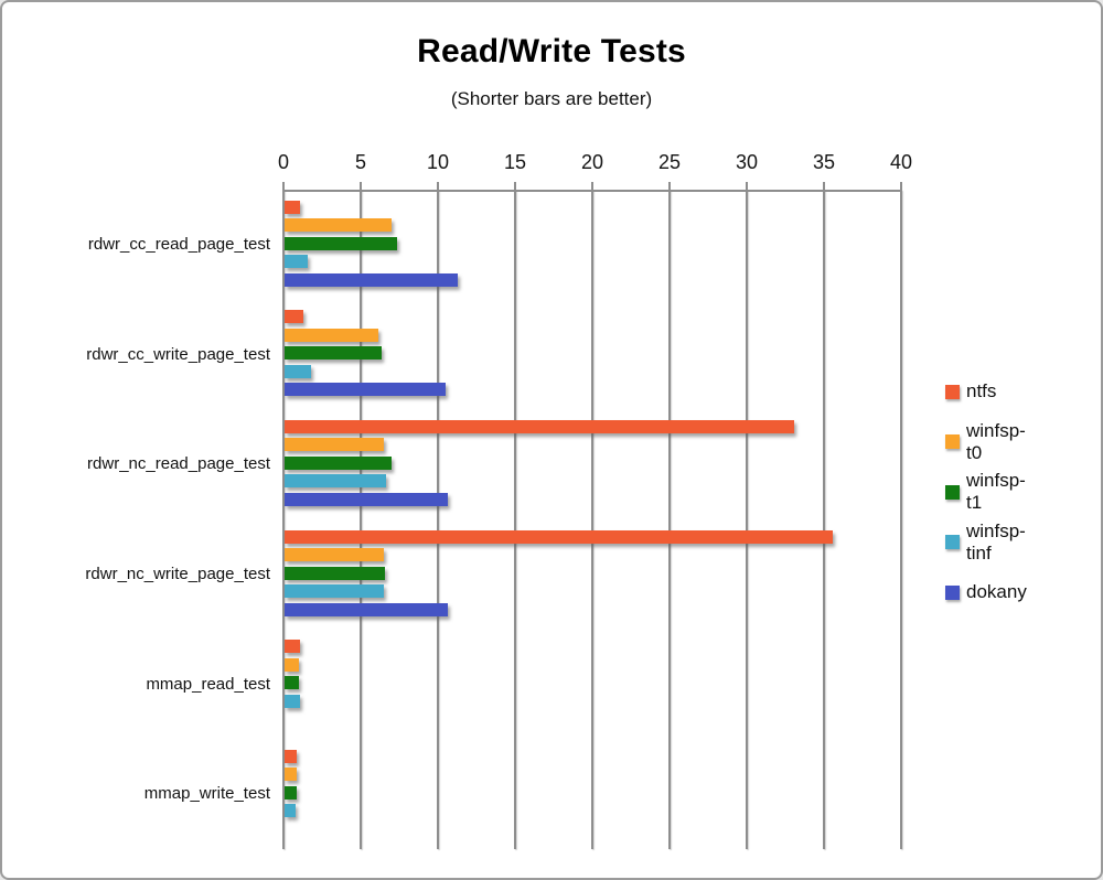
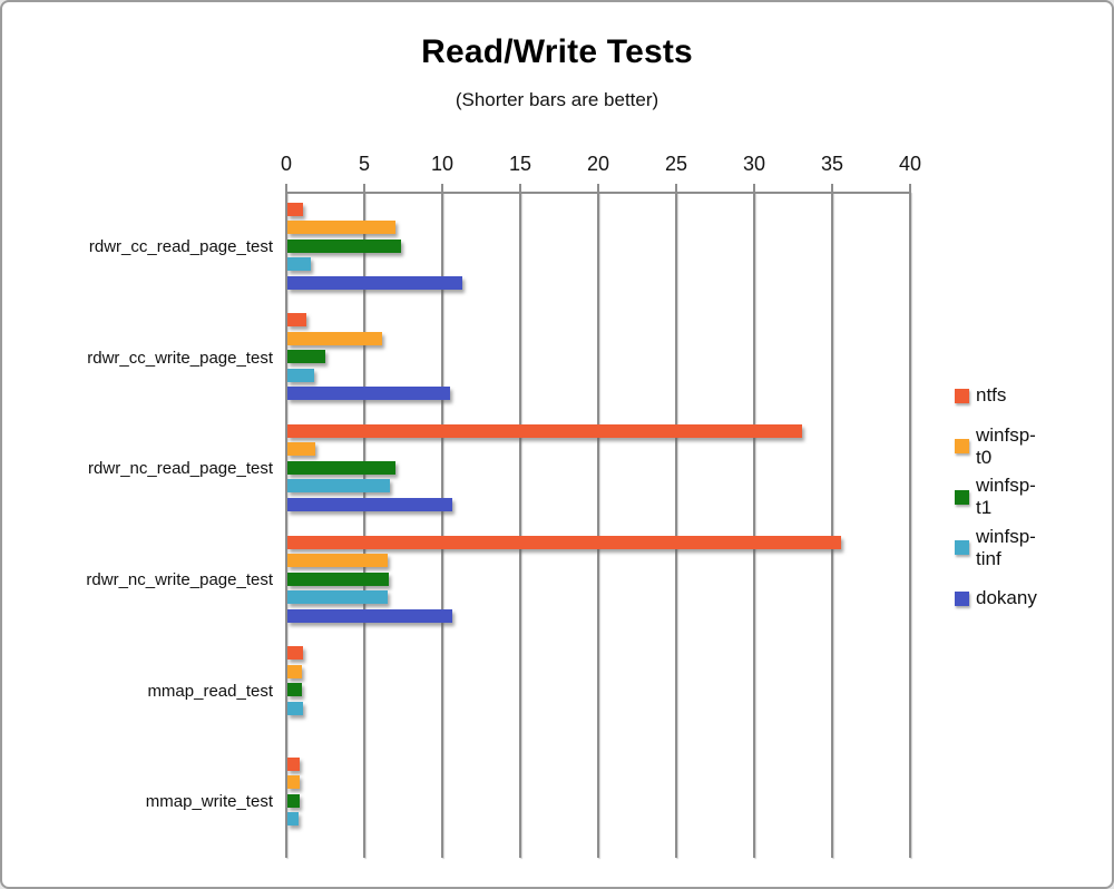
winfsp-t1/rdwr_cc_write_page_test: 6.3 -> 2.4
winfsp-t0/rdwr_nc_read_page_test: 6.4 -> 1.8
